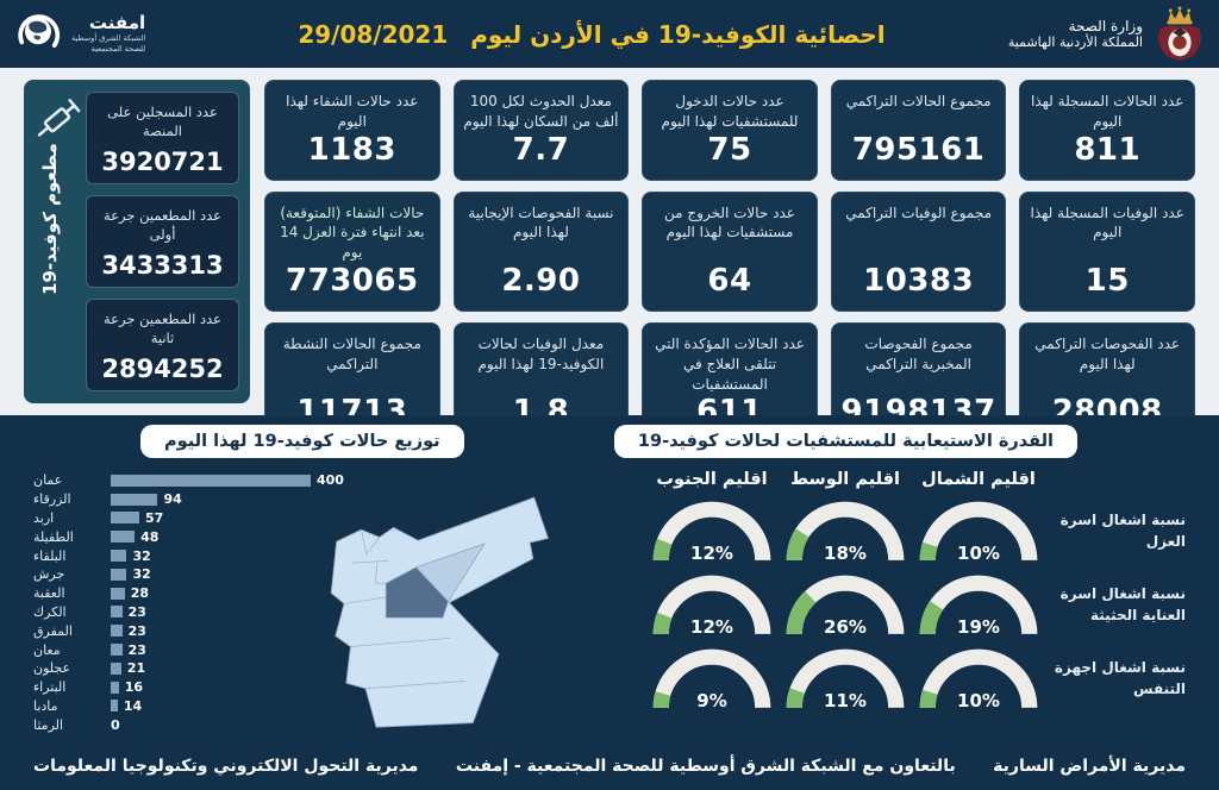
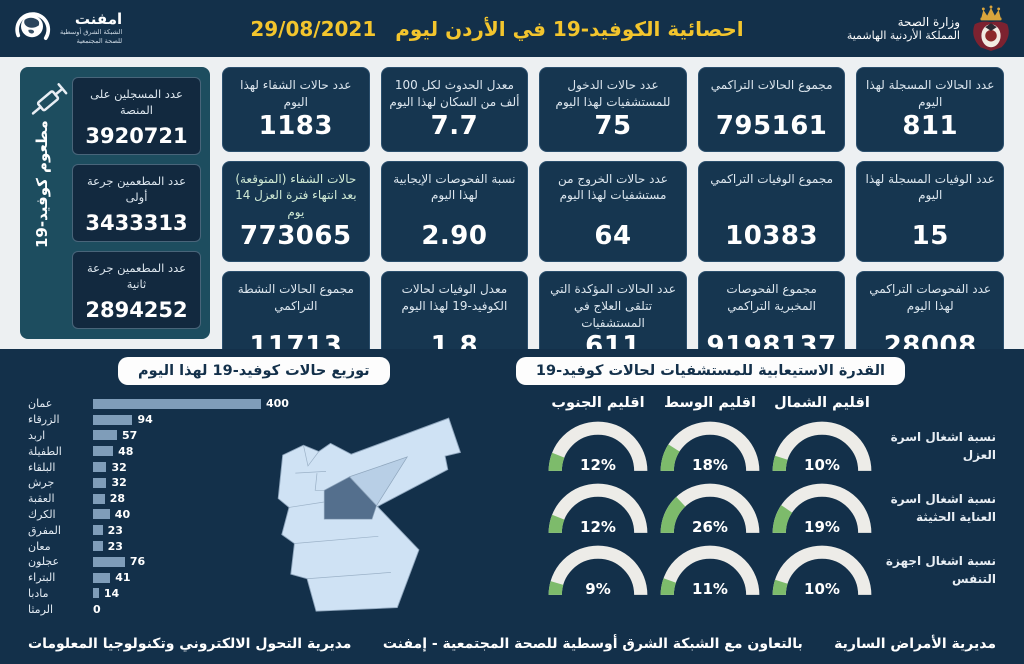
توزيع حالات كوفيد-19 لهذا اليوم/الكرك: 23 -> 40
توزيع حالات كوفيد-19 لهذا اليوم/عجلون: 21 -> 76
توزيع حالات كوفيد-19 لهذا اليوم/البتراء: 16 -> 41
